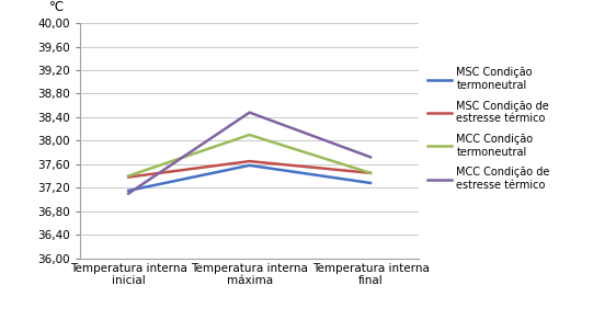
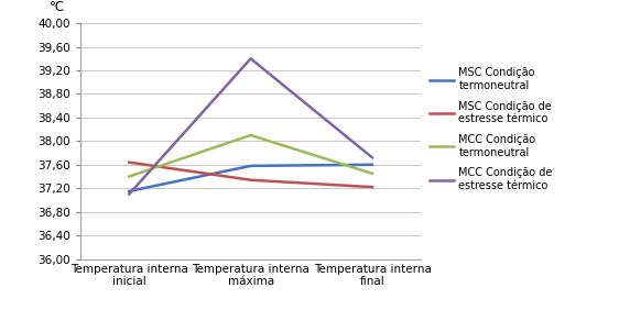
MSC Condição de estresse térmico/Temperatura interna inicial: 37,38 -> 37,64
MSC Condição de estresse térmico/Temperatura interna máxima: 37,65 -> 37,34
MCC Condição de estresse térmico/Temperatura interna máxima: 38,48 -> 39,40
MSC Condição termoneutral/Temperatura interna final: 37,28 -> 37,60
MSC Condição de estresse térmico/Temperatura interna final: 37,45 -> 37,22
